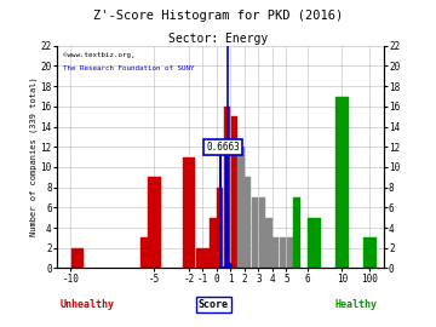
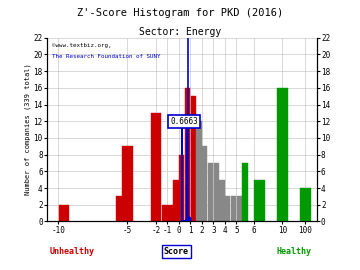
-2: 11 -> 13
10: 17 -> 16
100: 3 -> 4
